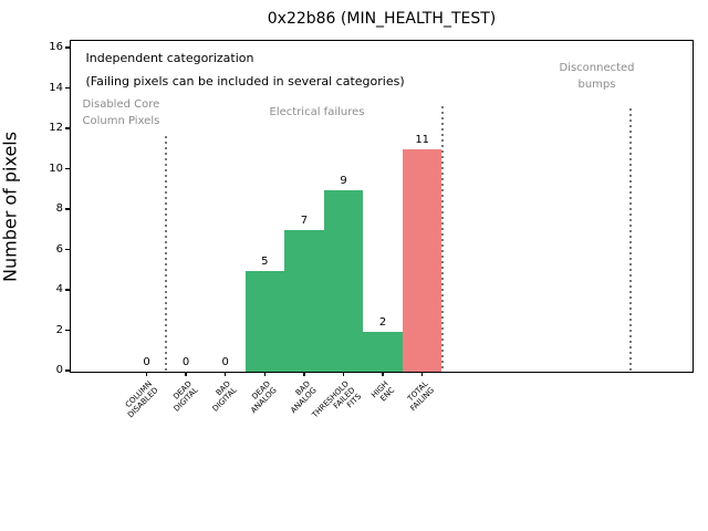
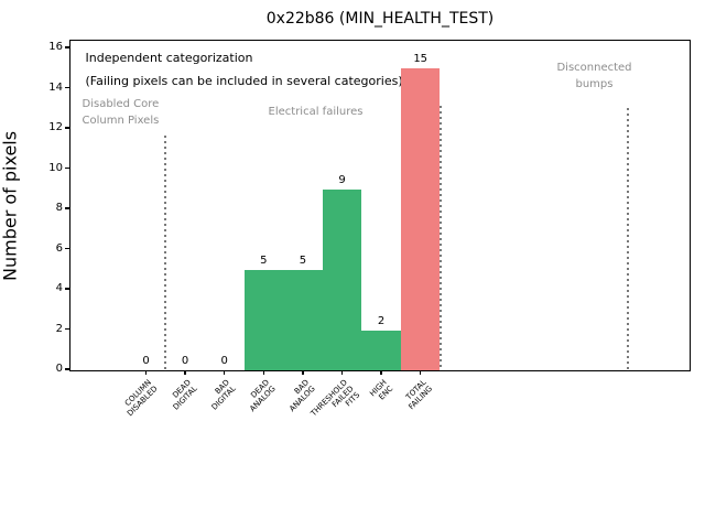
BAD ANALOG: 7 -> 5
TOTAL FAILING: 11 -> 15
